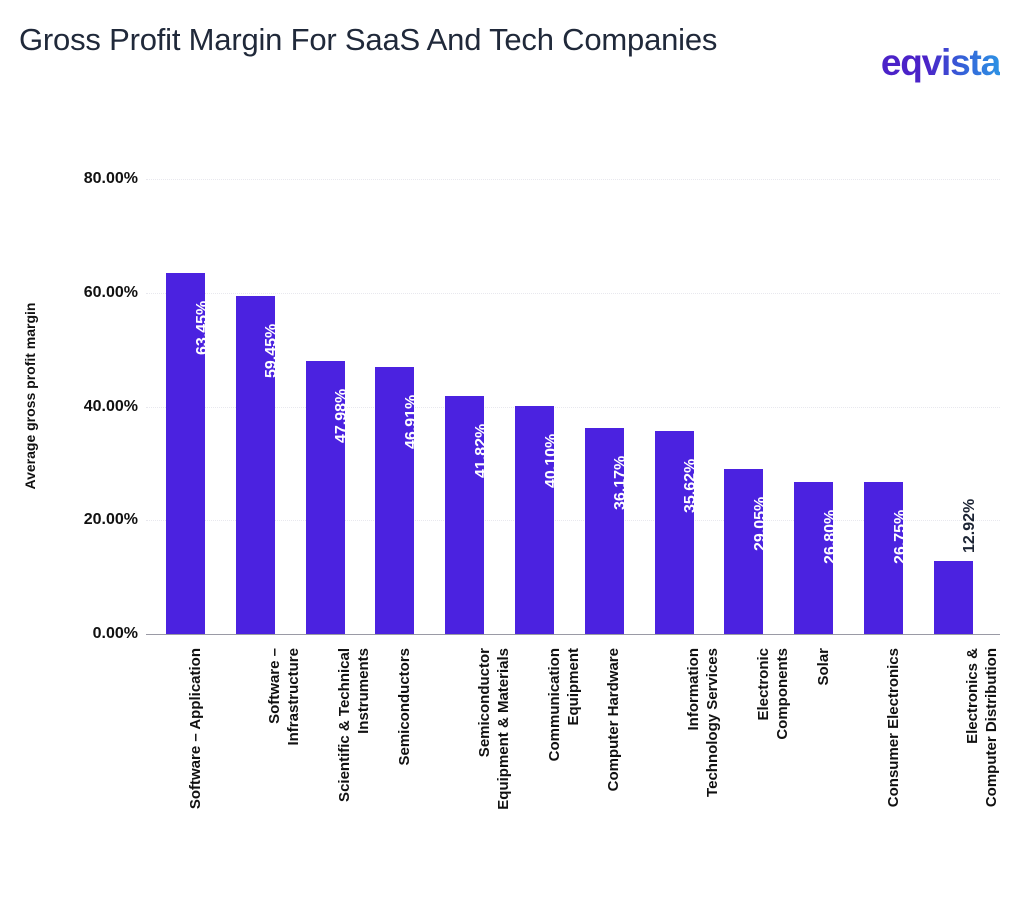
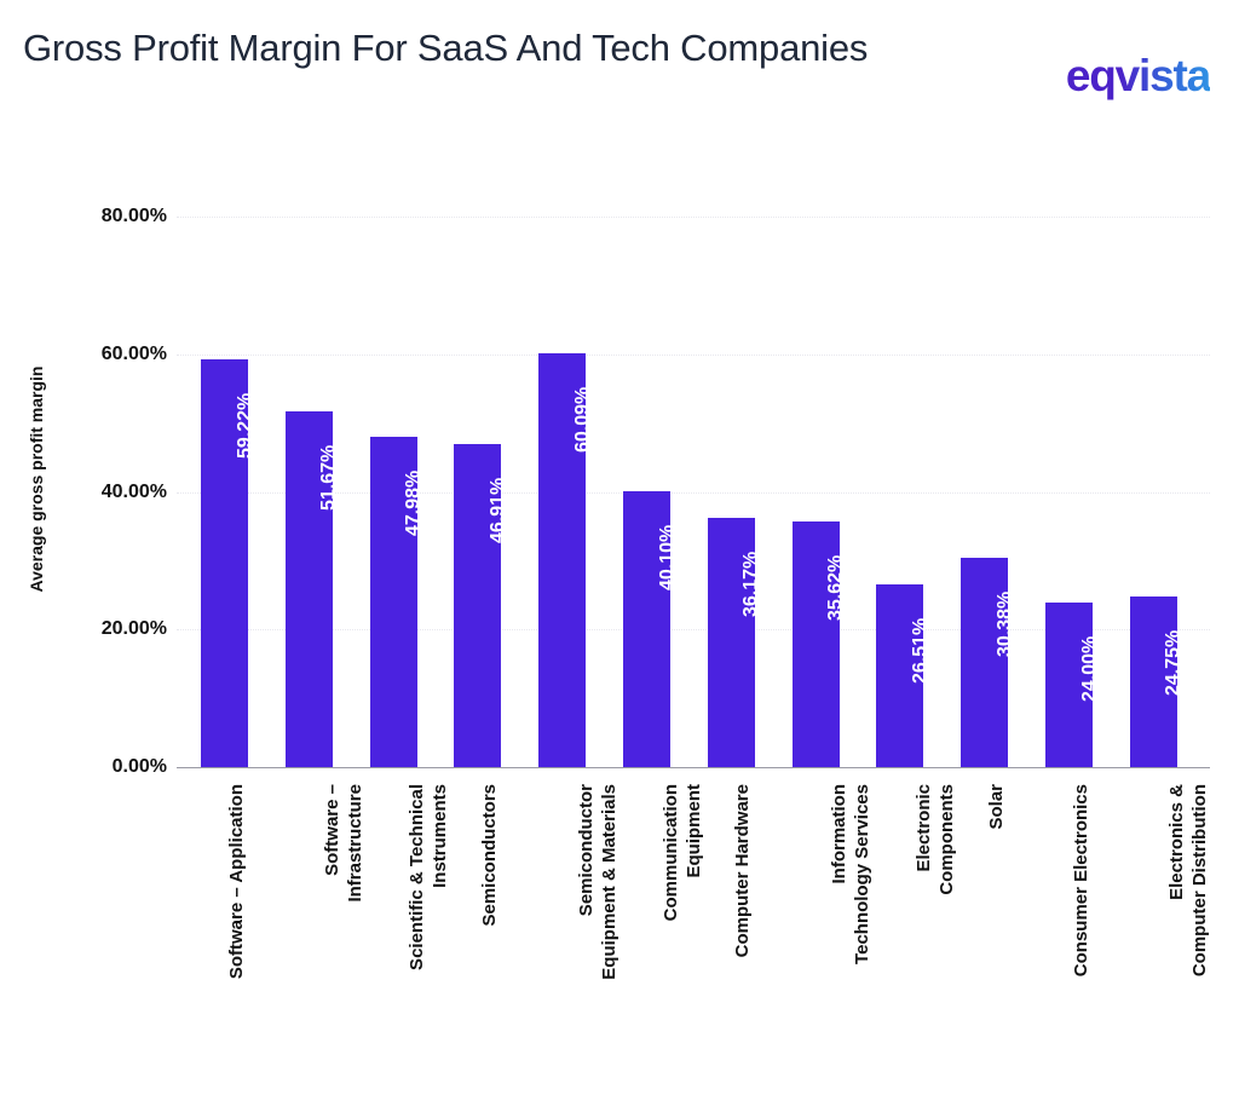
Software – Application: 63.45% -> 59.22%
Software – Infrastructure: 59.45% -> 51.67%
Semiconductor Equipment & Materials: 41.82% -> 60.09%
Electronic Components: 29.05% -> 26.51%
Solar: 26.80% -> 30.38%
Consumer Electronics: 26.75% -> 24.00%
Electronics & Computer Distribution: 12.92% -> 24.75%
